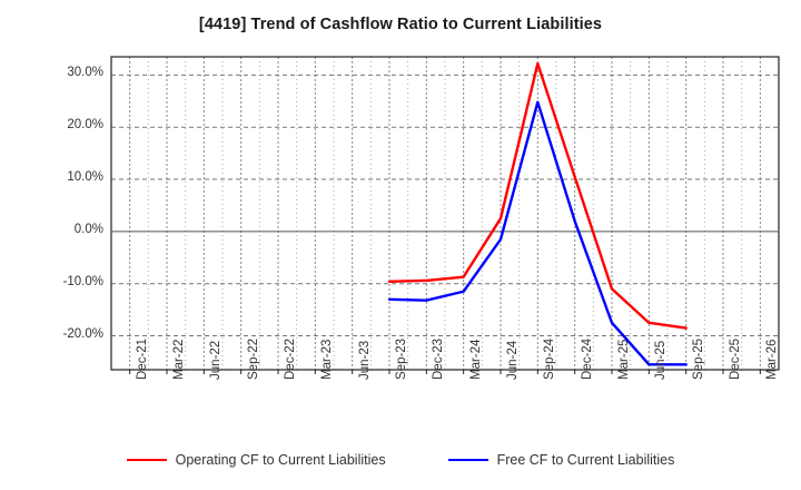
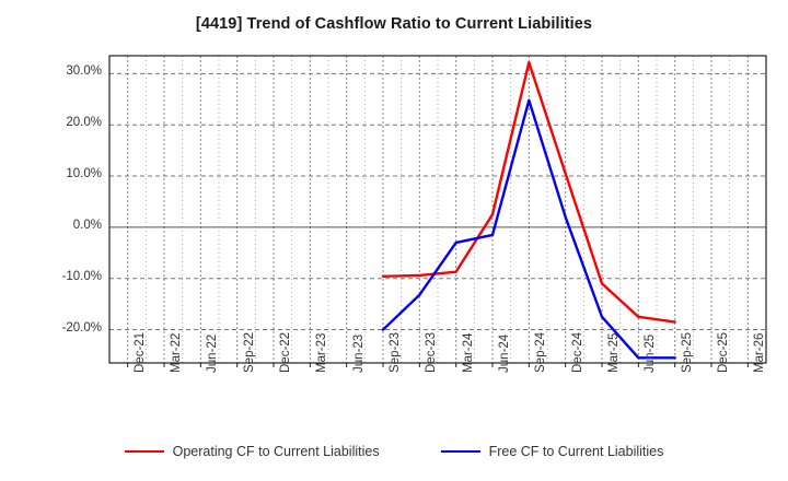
Free CF to Current Liabilities/Sep-23: -13% -> -20%
Free CF to Current Liabilities/Mar-24: -12% -> -3%
